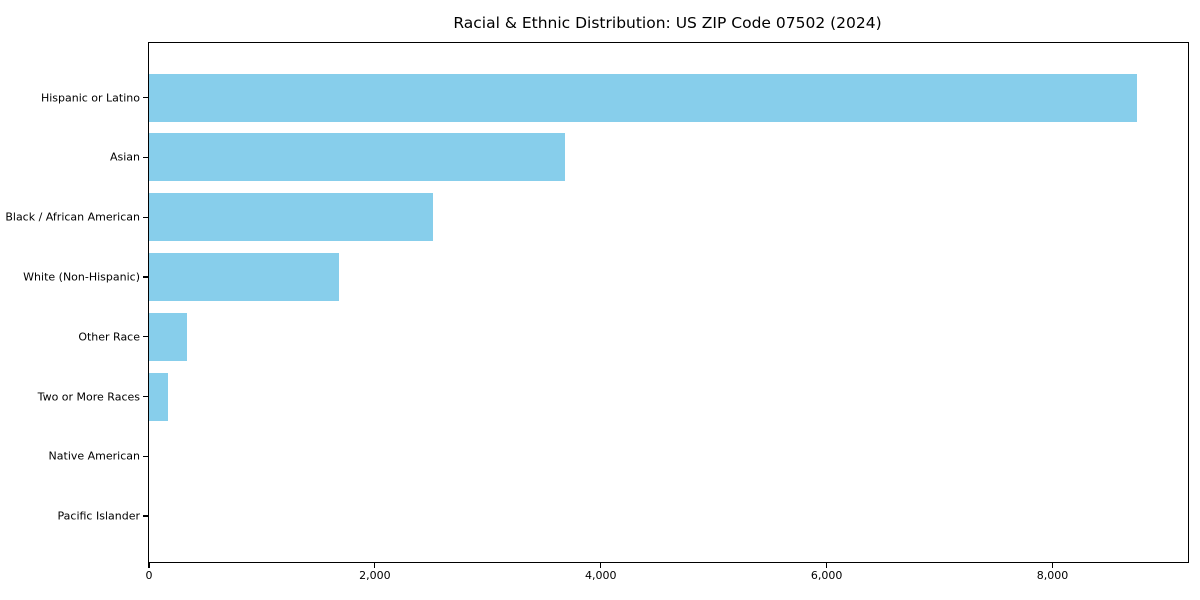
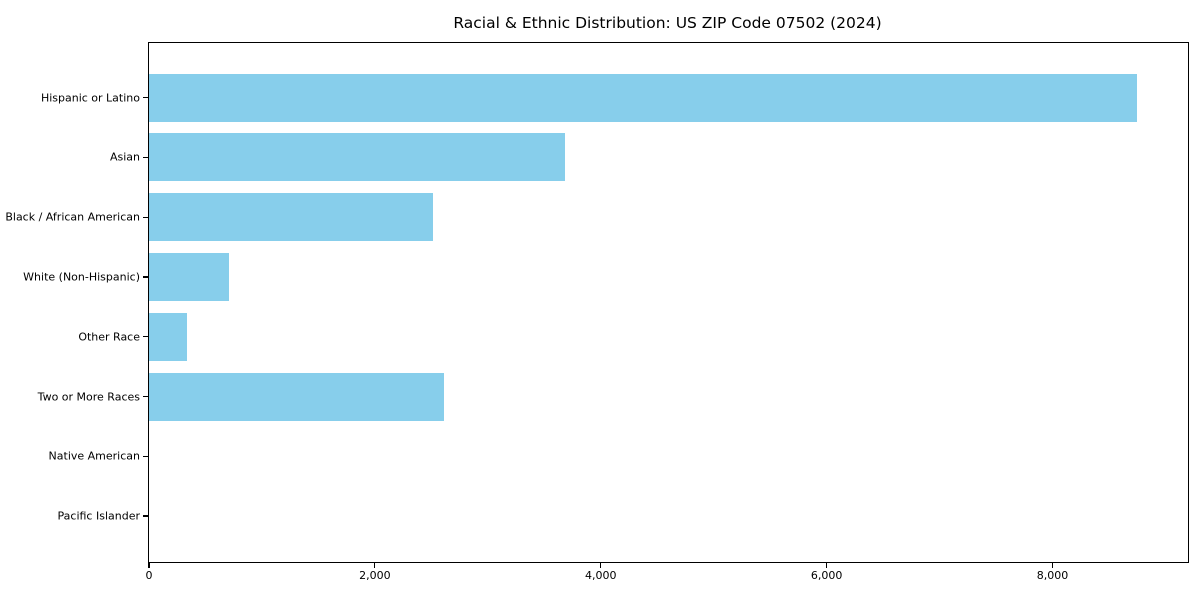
White (Non-Hispanic): 1680 -> 710
Two or More Races: 170 -> 2610
